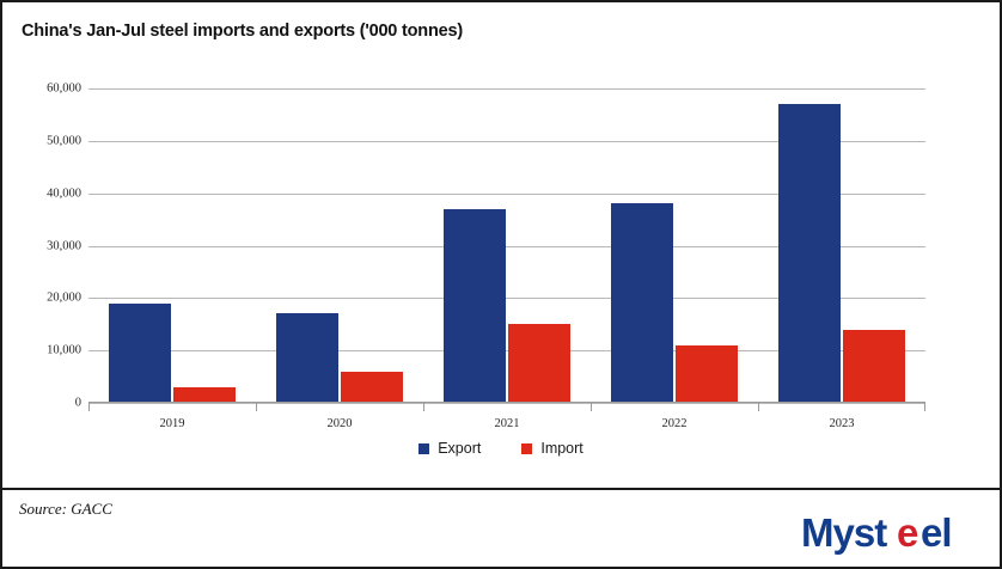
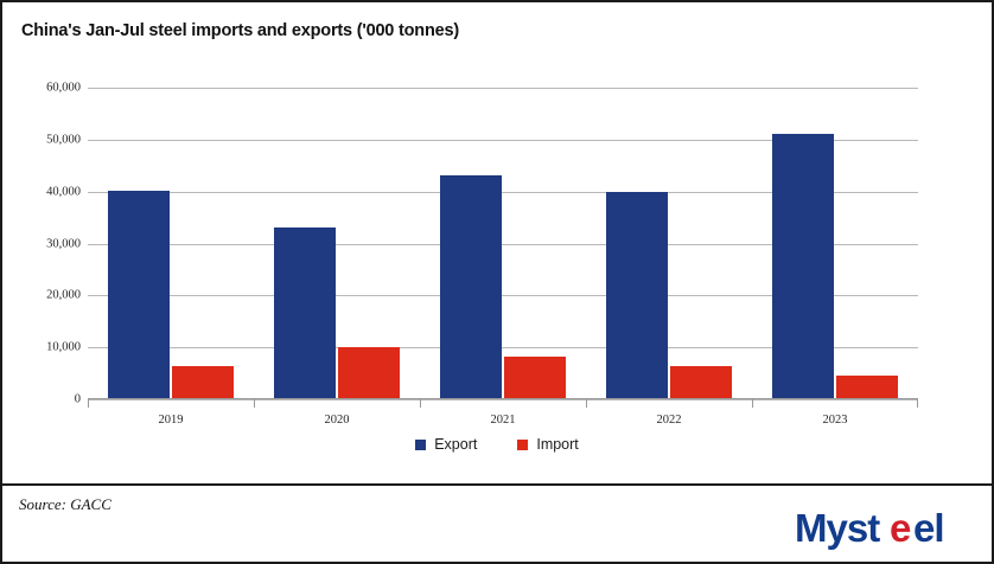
Export/2019: 19000 -> 40000
Import/2019: 3000 -> 6000
Export/2020: 17000 -> 33000
Import/2020: 6000 -> 10000
Export/2021: 37000 -> 43000
Import/2021: 15000 -> 8000
Export/2022: 38000 -> 40000
Import/2022: 11000 -> 6000
Export/2023: 57000 -> 51000
Import/2023: 14000 -> 4000
